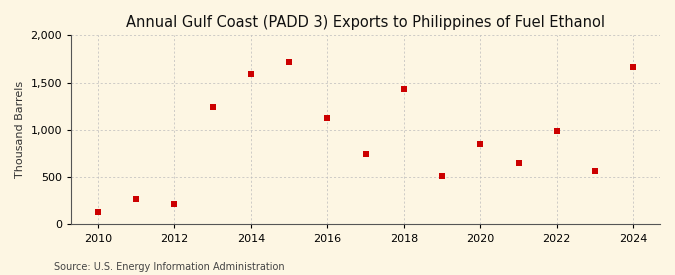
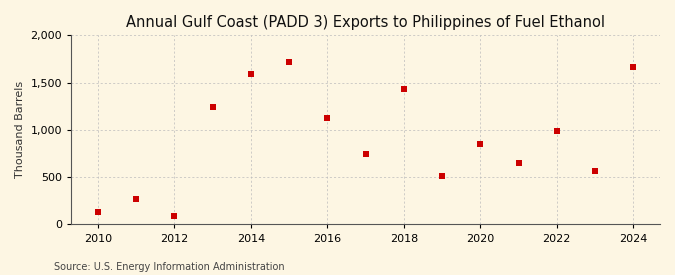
2012: 220 -> 90
